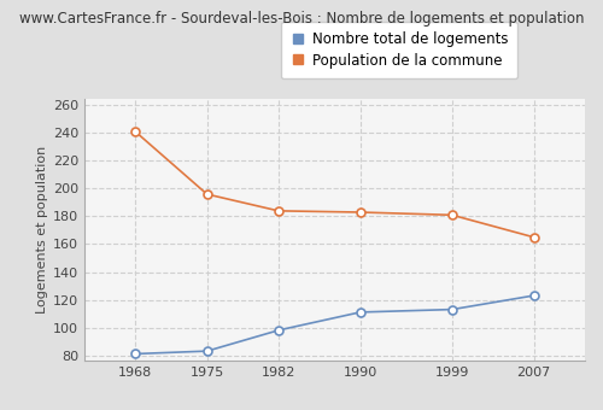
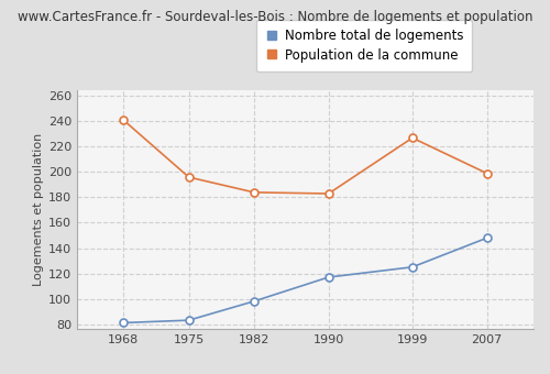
Nombre total de logements/1990: 111 -> 117
Nombre total de logements/1999: 113 -> 125
Population de la commune/1999: 181 -> 227
Nombre total de logements/2007: 123 -> 148
Population de la commune/2007: 165 -> 199
